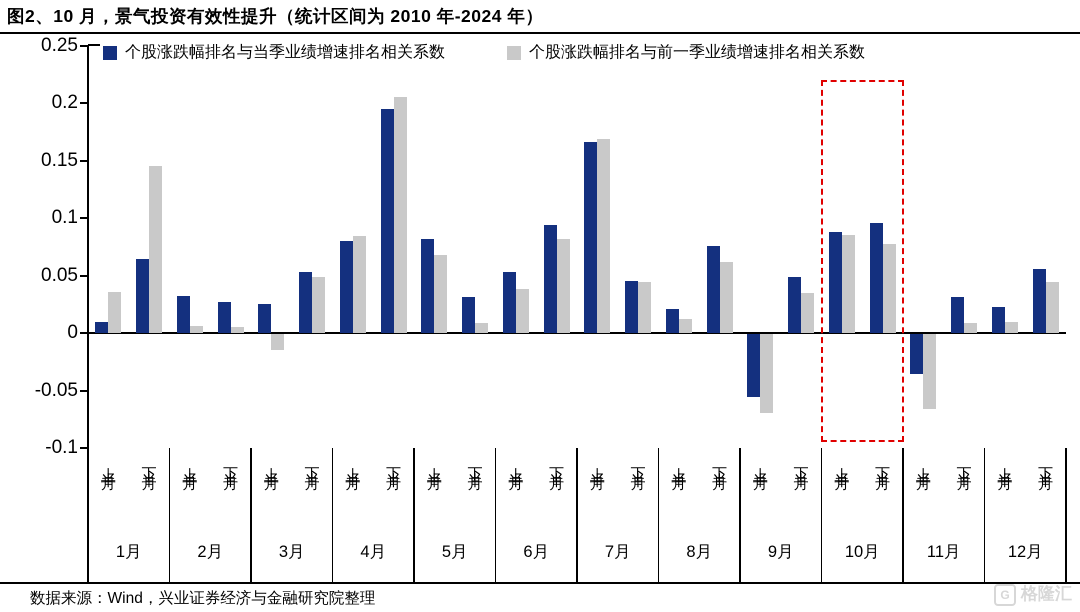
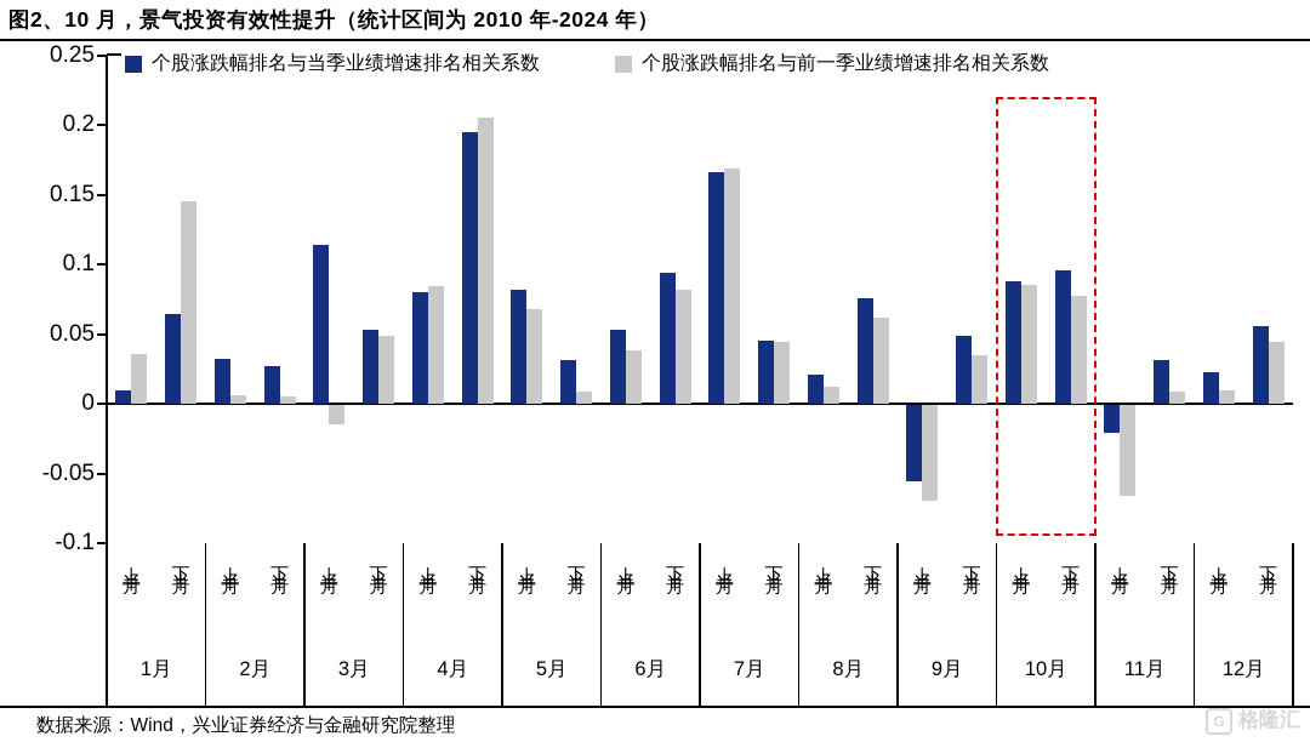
个股涨跌幅排名与当季业绩增速排名相关系数/3月上半月: 0.025 -> 0.114
个股涨跌幅排名与当季业绩增速排名相关系数/11月上半月: -0.035 -> -0.020
